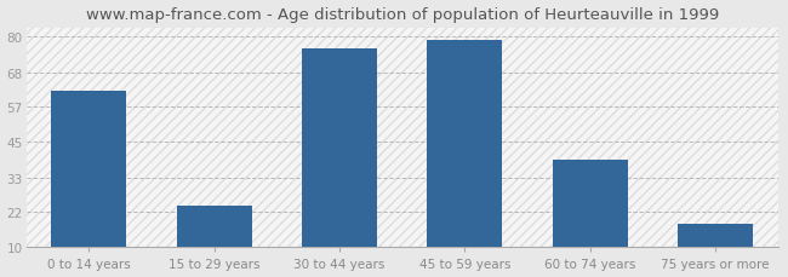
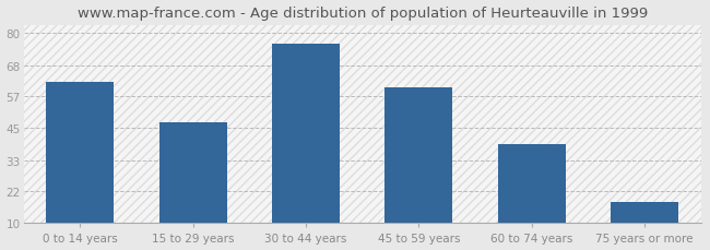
15 to 29 years: 24 -> 47
45 to 59 years: 79 -> 60
